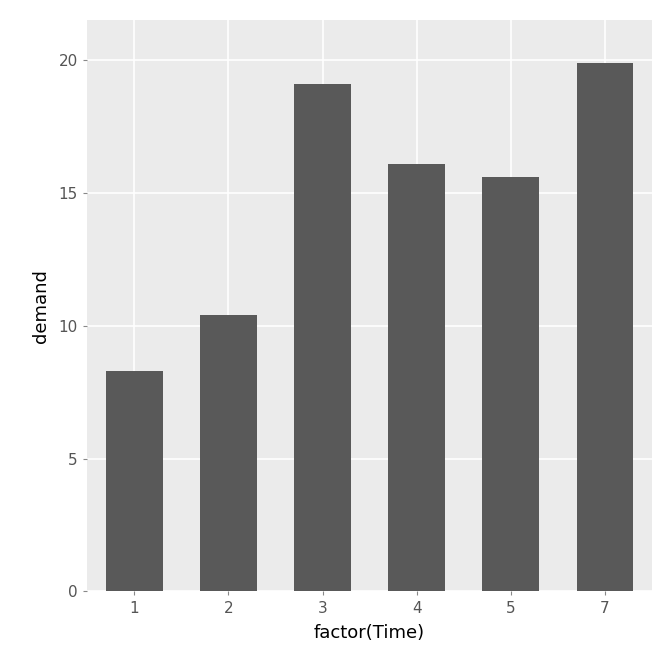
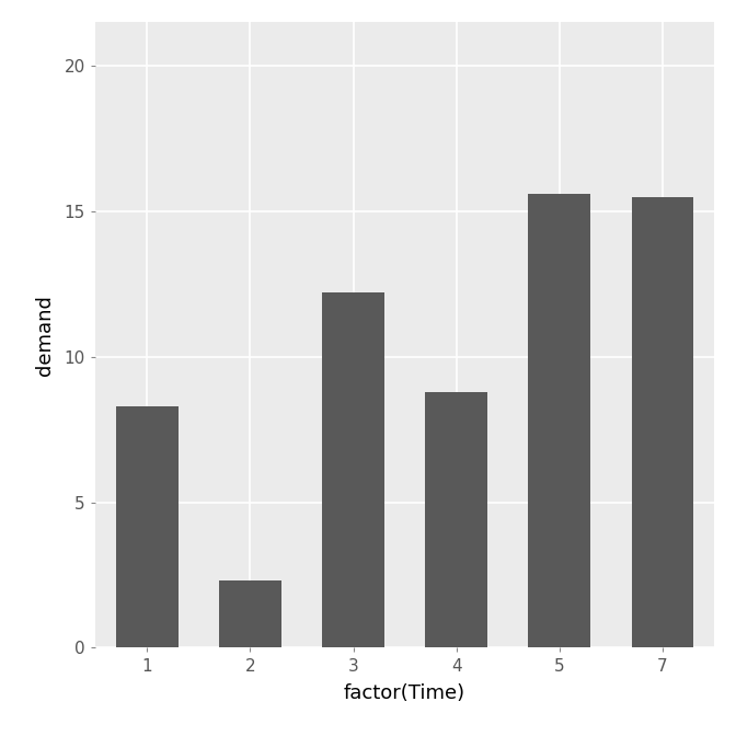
2: 10.4 -> 2.3
3: 19.1 -> 12.2
4: 16.1 -> 8.8
7: 19.9 -> 15.5
